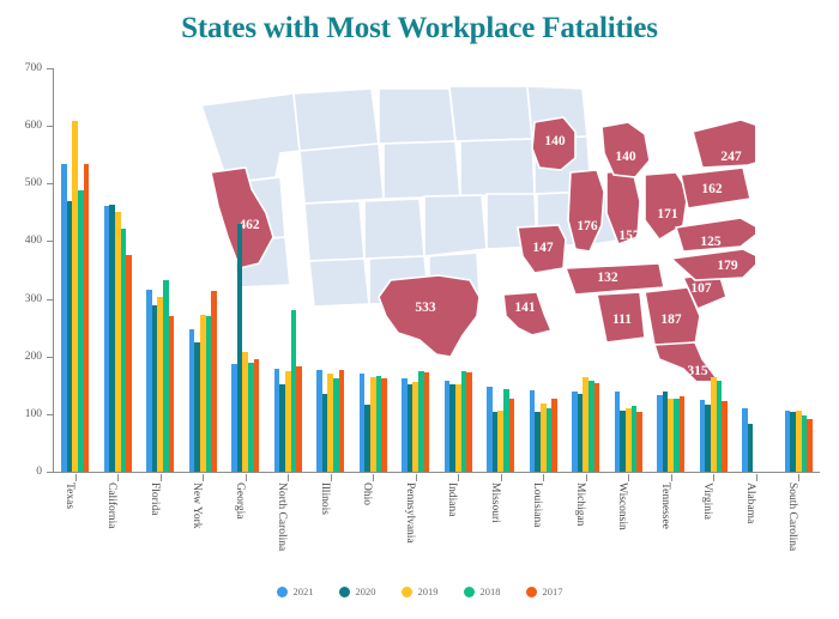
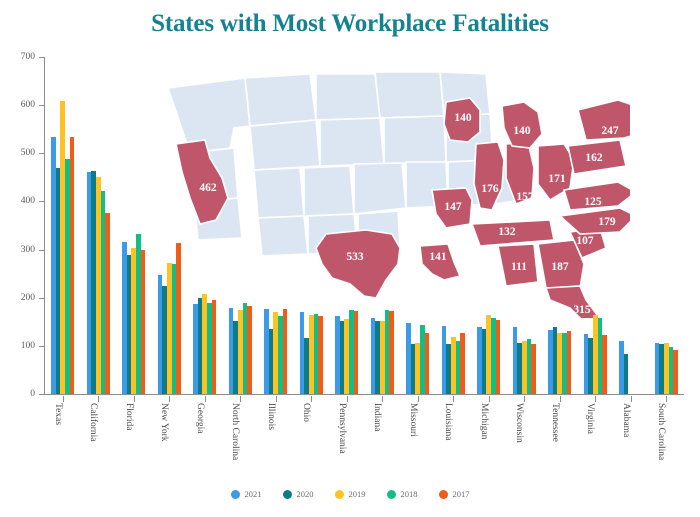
2017/Florida: 270 -> 300
2020/Georgia: 430 -> 200
2018/North Carolina: 280 -> 190
